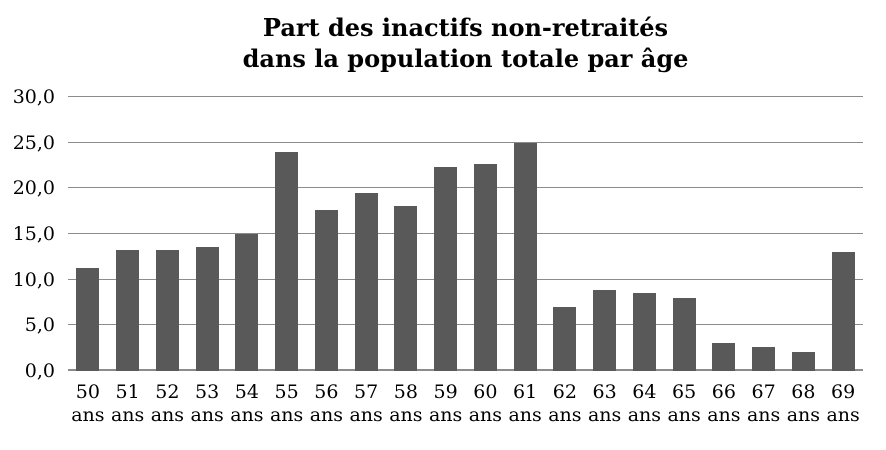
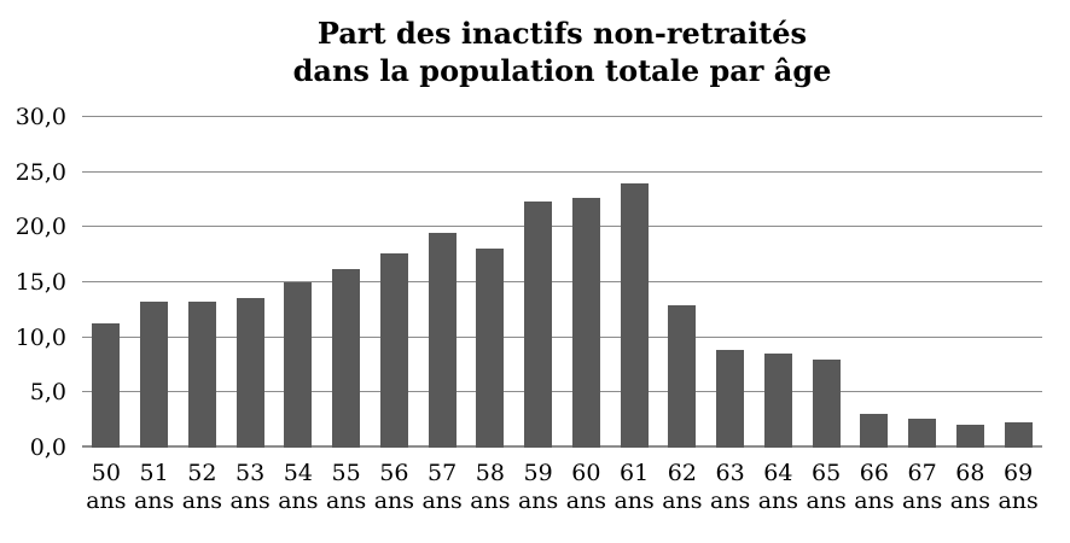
55 ans: 24 -> 16
61 ans: 25 -> 24
62 ans: 7 -> 13
69 ans: 13 -> 2
